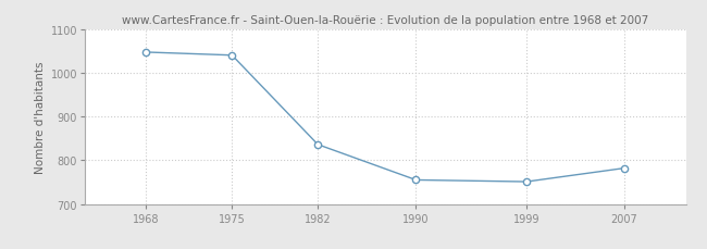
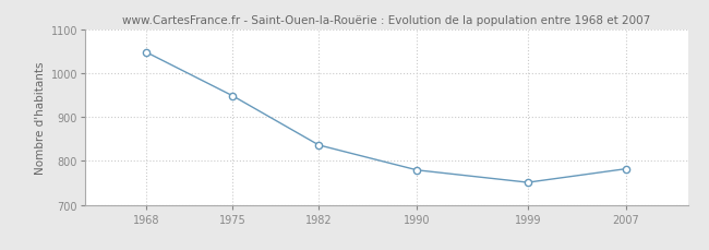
1975: 1040 -> 948
1990: 755 -> 779
